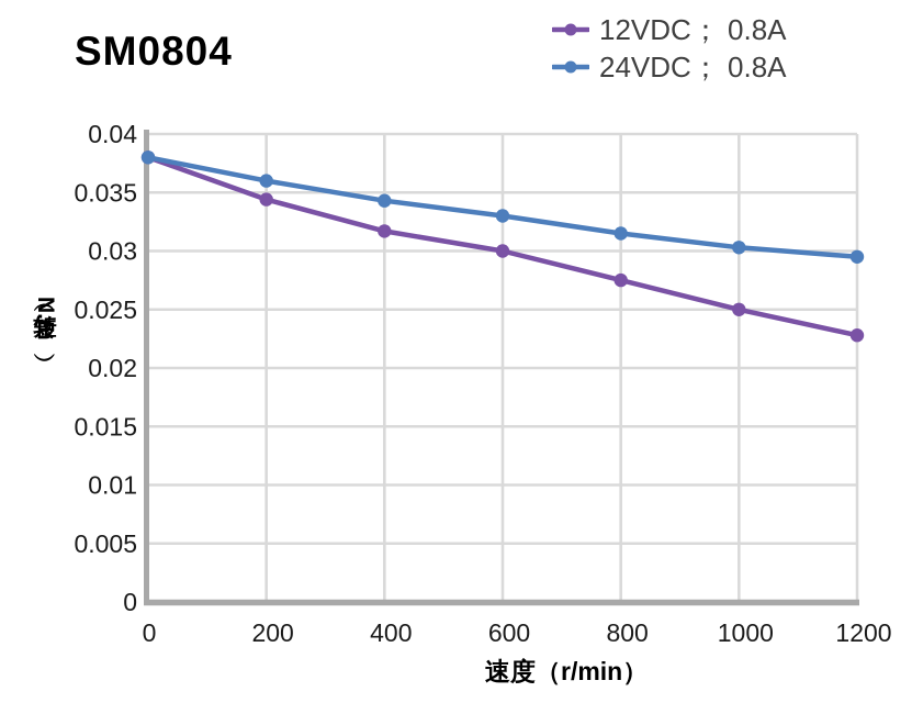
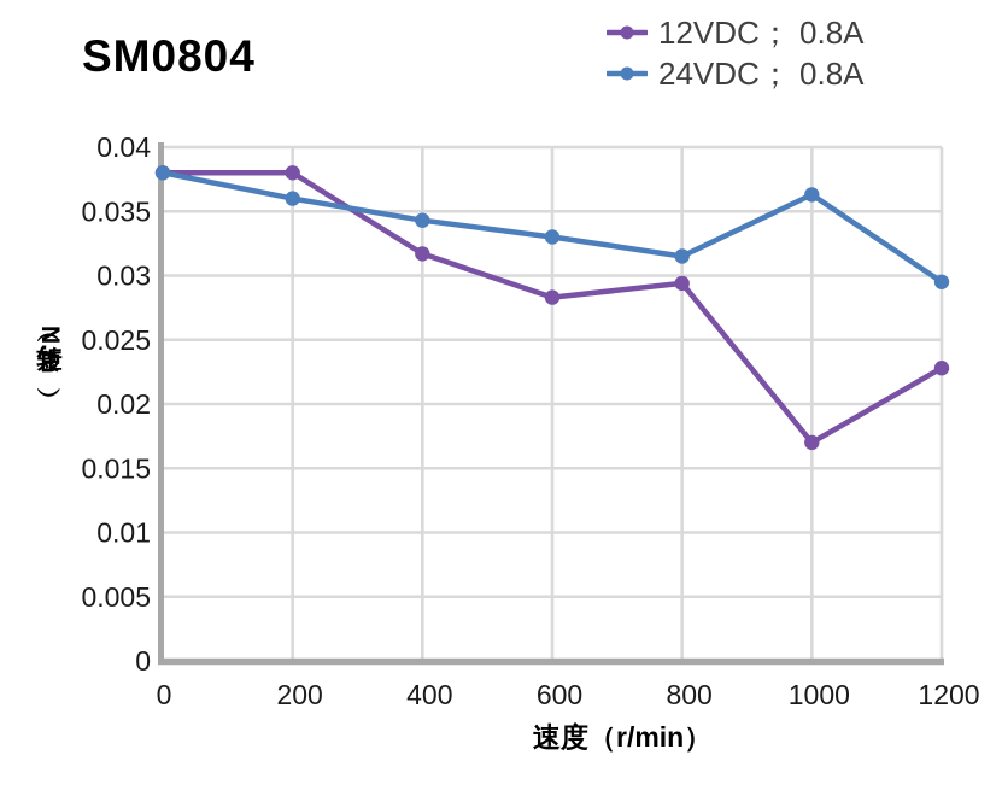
12VDC； 0.8A/200: 0.0344 -> 0.0380
12VDC； 0.8A/600: 0.0300 -> 0.0283
12VDC； 0.8A/800: 0.0275 -> 0.0294
12VDC； 0.8A/1000: 0.0250 -> 0.0170
24VDC； 0.8A/1000: 0.0303 -> 0.0363
